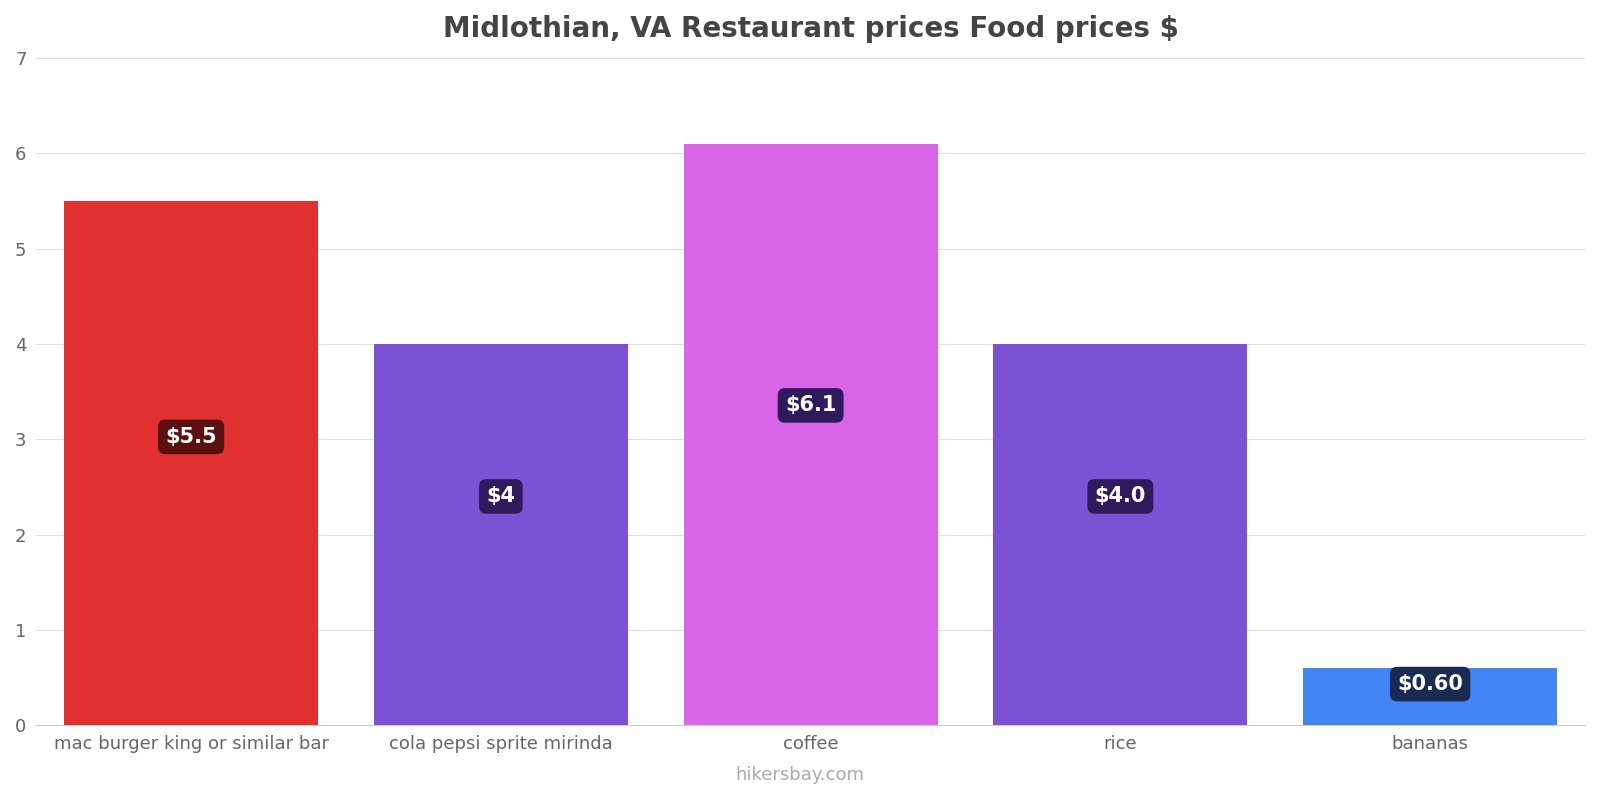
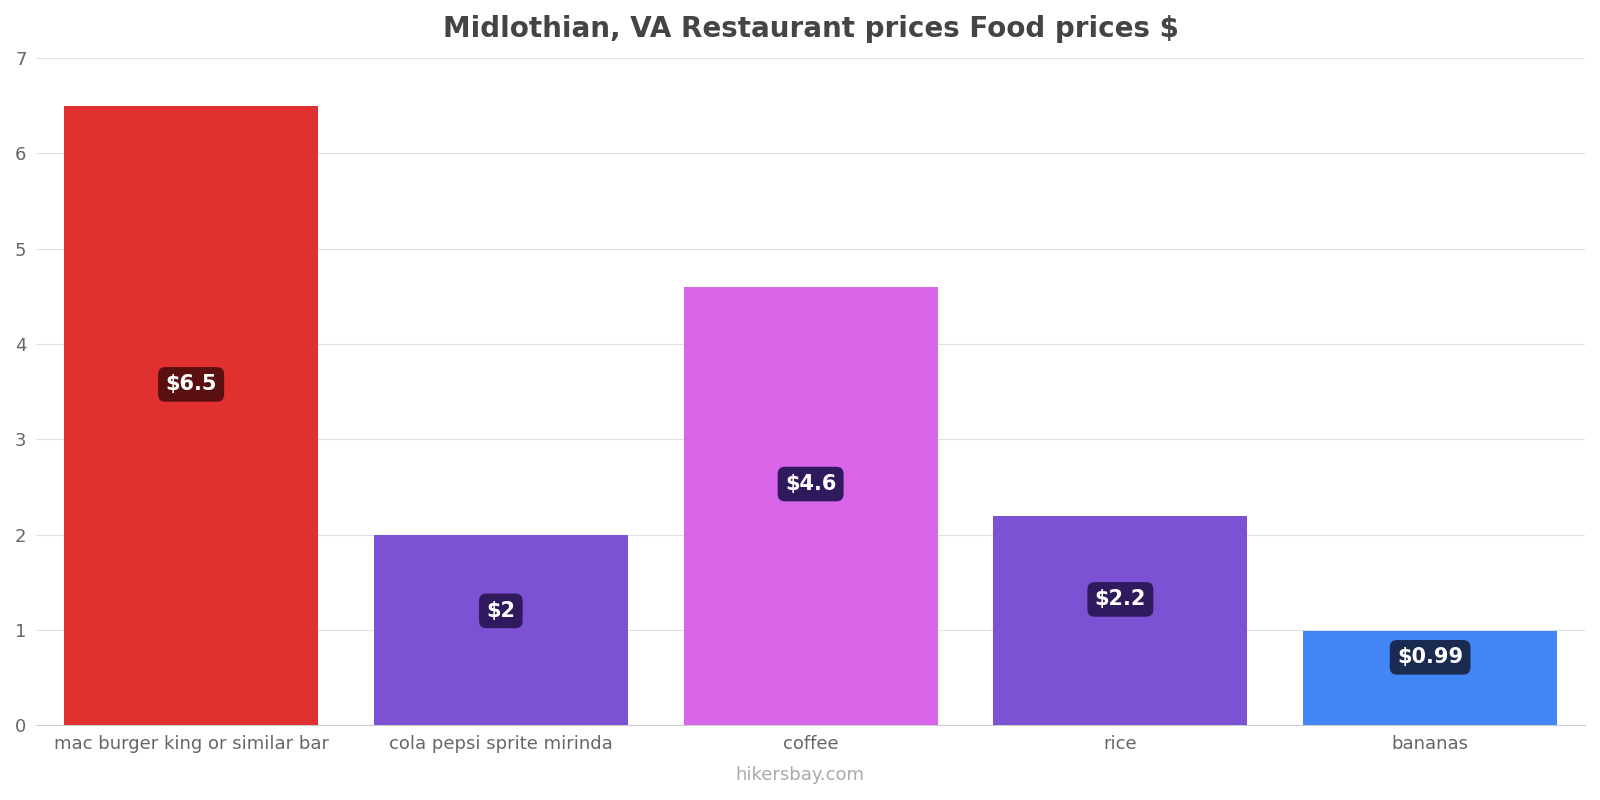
mac burger king or similar bar: $5.5 -> $6.5
cola pepsi sprite mirinda: $4 -> $2
coffee: $6.1 -> $4.6
rice: $4.0 -> $2.2
bananas: $0.60 -> $0.99
